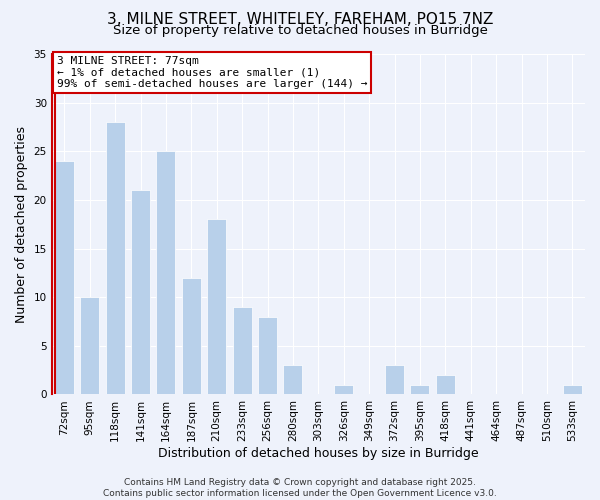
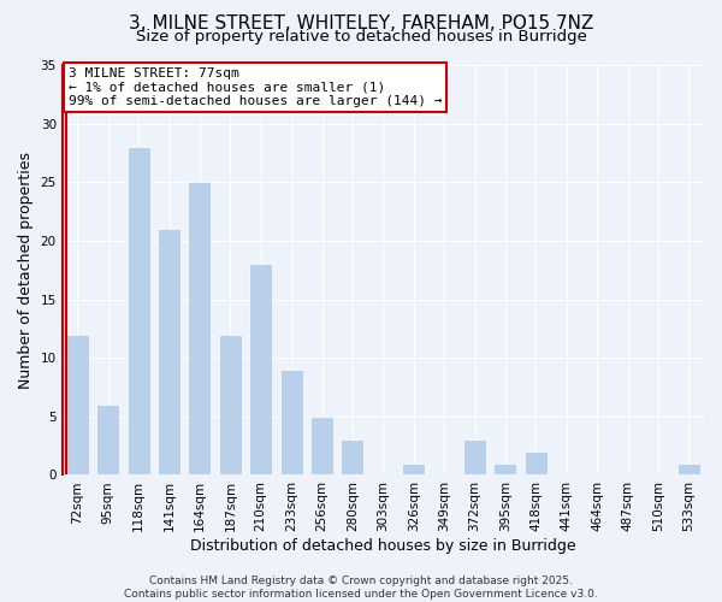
72sqm: 24 -> 12
95sqm: 10 -> 6
256sqm: 8 -> 5
